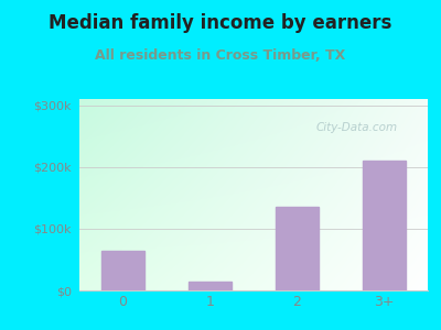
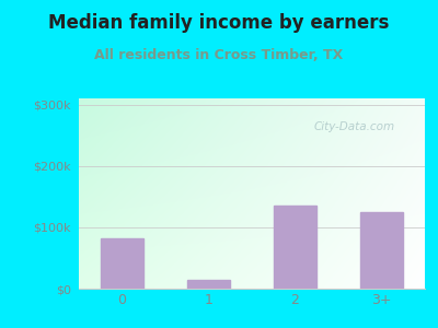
0: $65k -> $82k
3+: $210k -> $124k
